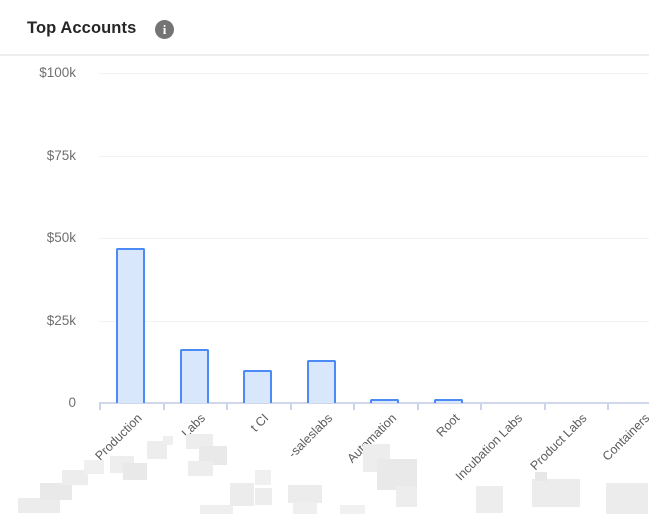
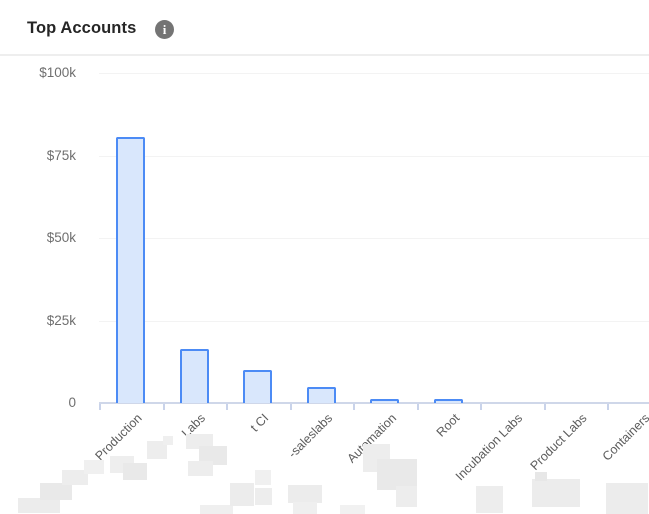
Production: $47k -> $80k
-saleslabs: $13k -> $5k
